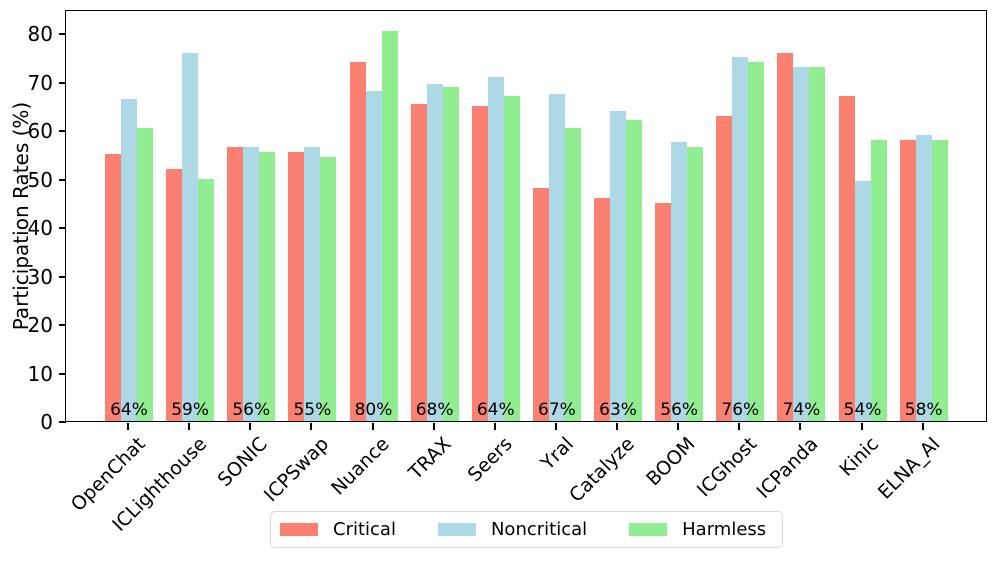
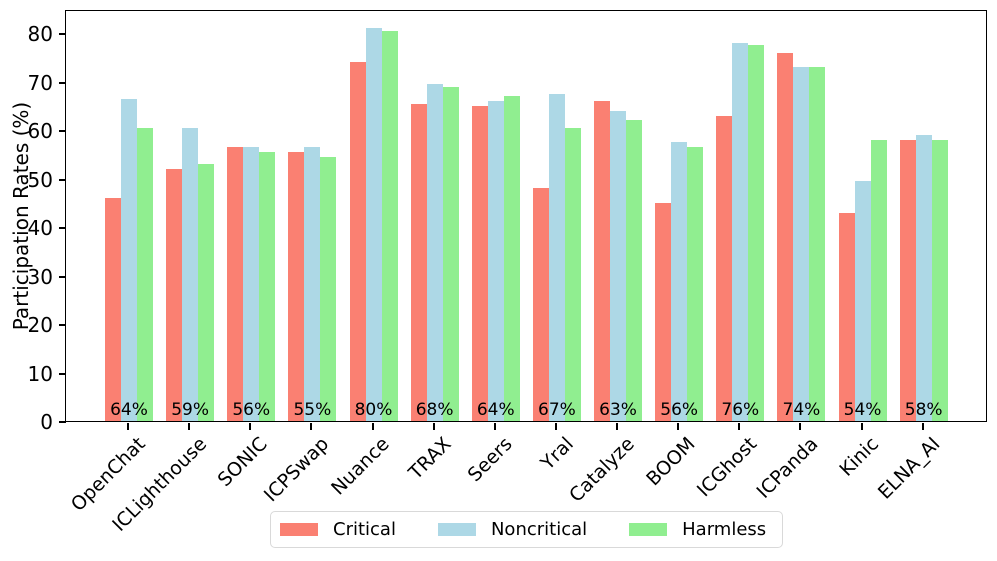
Critical/OpenChat: 55 -> 46
Noncritical/ICLighthouse: 76 -> 60
Harmless/ICLighthouse: 50 -> 53
Noncritical/Nuance: 68 -> 81
Noncritical/Seers: 71 -> 66
Critical/Catalyze: 46 -> 66
Noncritical/ICGhost: 75 -> 78
Harmless/ICGhost: 74 -> 78
Critical/Kinic: 67 -> 43
